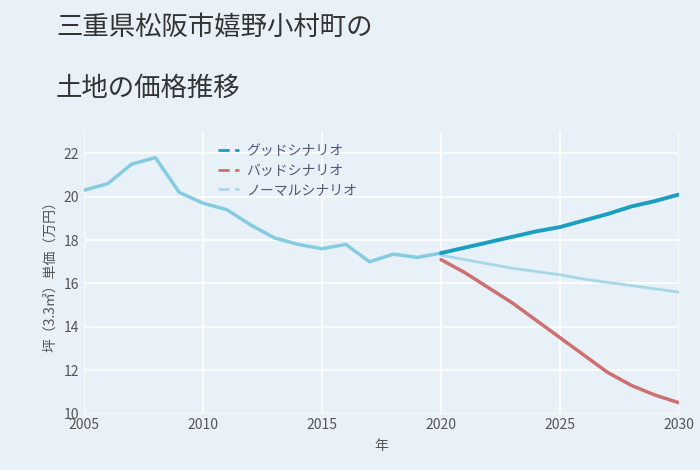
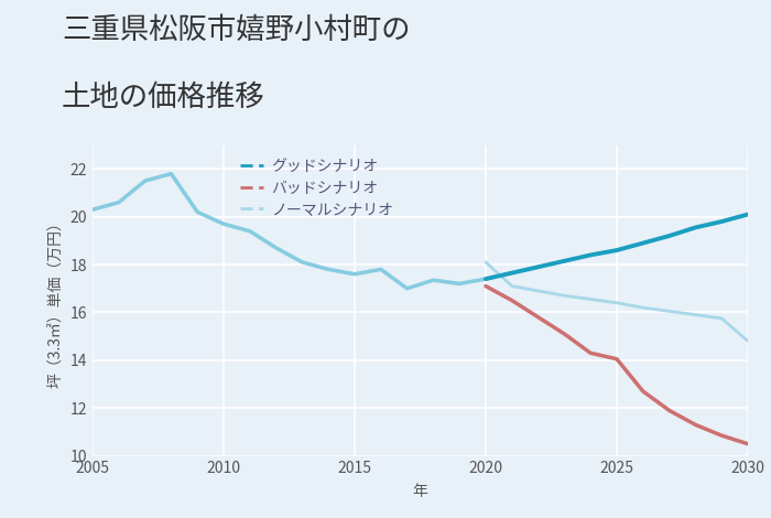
ノーマルシナリオ/2020: 17.30 -> 18.10
バッドシナリオ/2025: 13.50 -> 14.05
ノーマルシナリオ/2030: 15.60 -> 14.80
